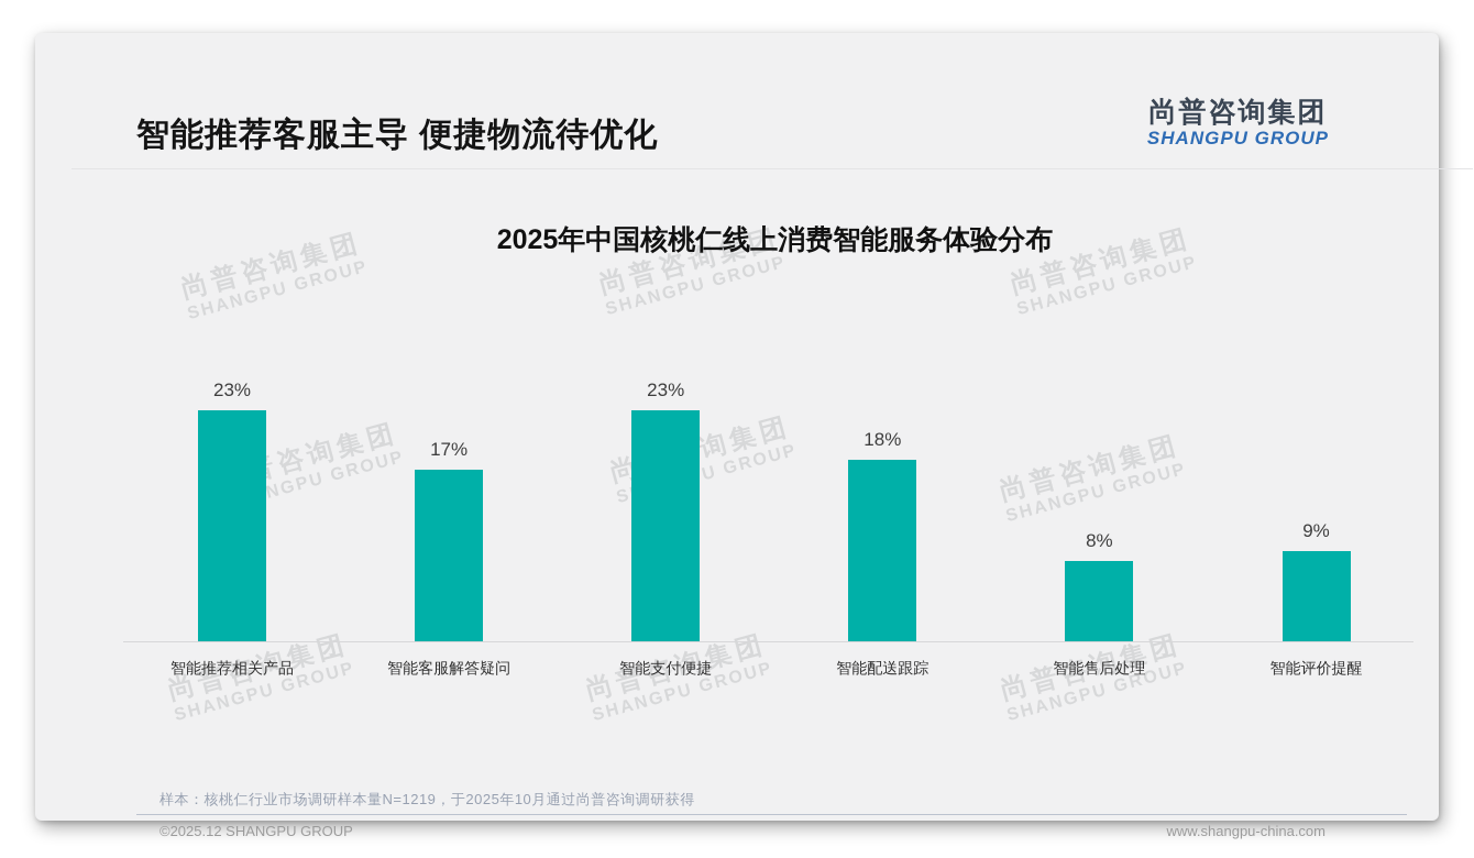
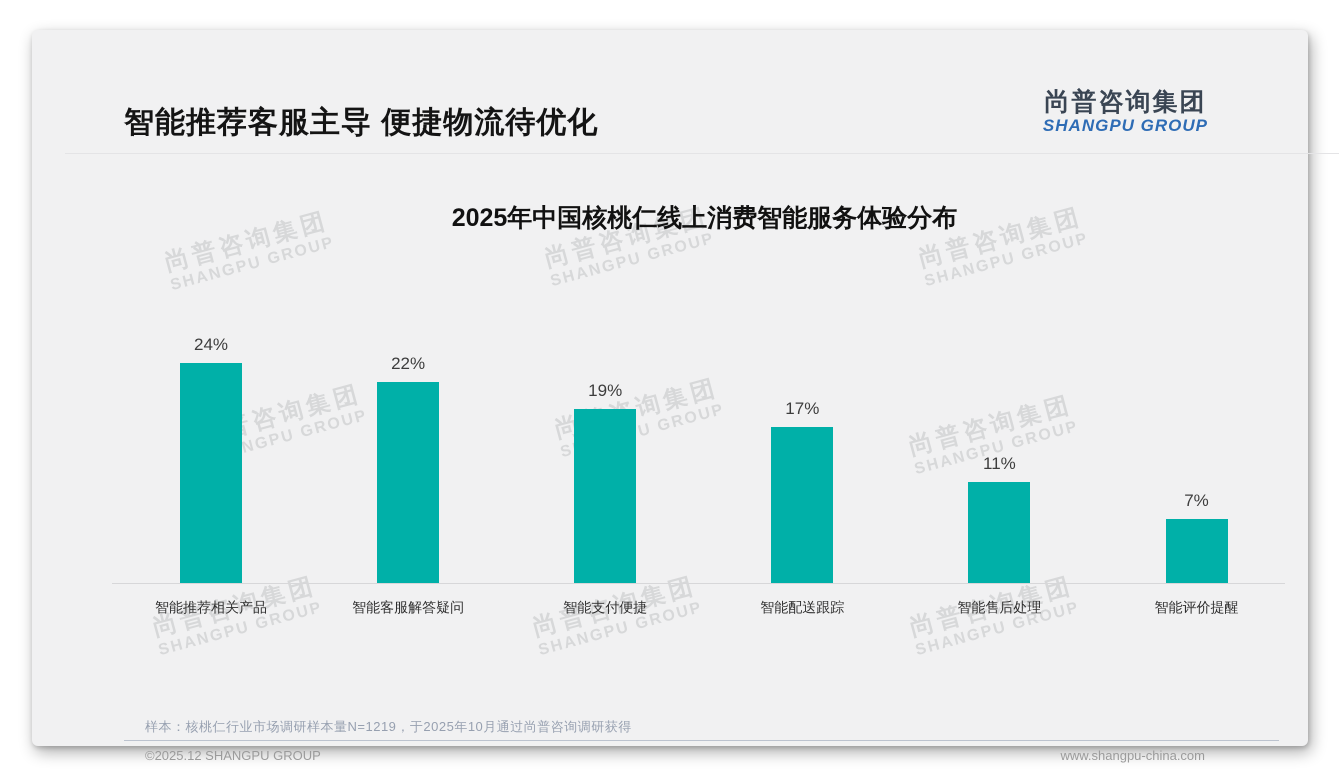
智能推荐相关产品: 23% -> 24%
智能客服解答疑问: 17% -> 22%
智能支付便捷: 23% -> 19%
智能配送跟踪: 18% -> 17%
智能售后处理: 8% -> 11%
智能评价提醒: 9% -> 7%
